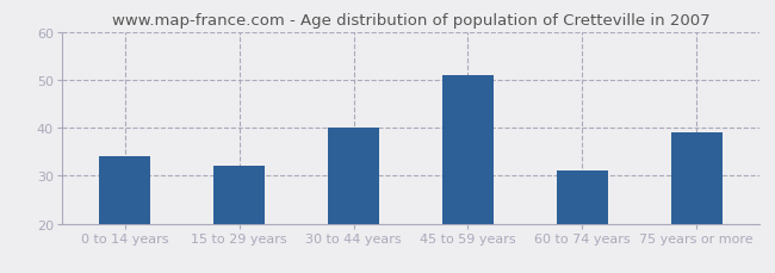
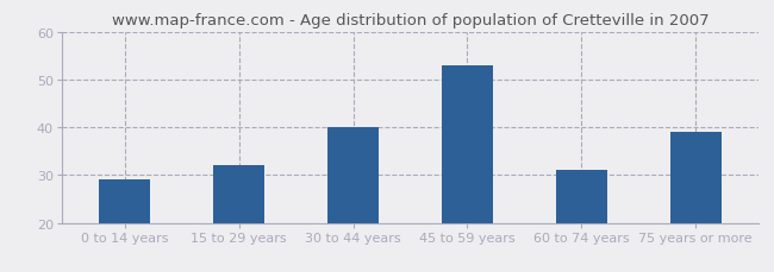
0 to 14 years: 34 -> 29
45 to 59 years: 51 -> 53
